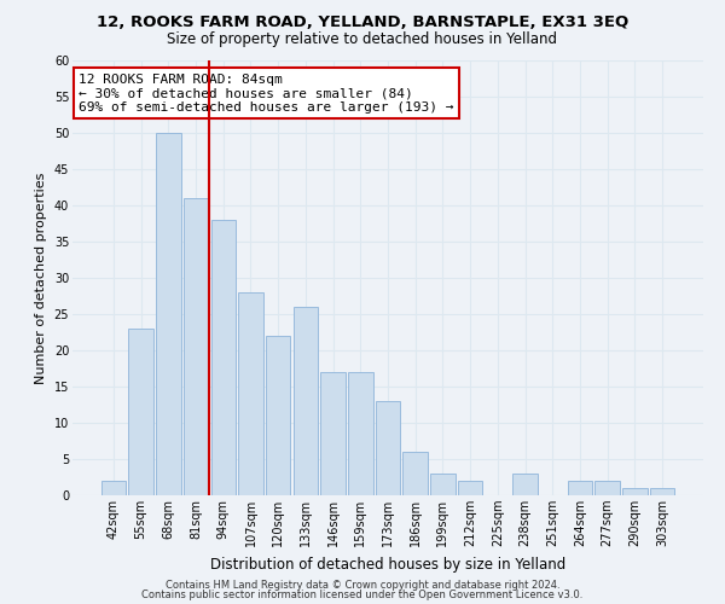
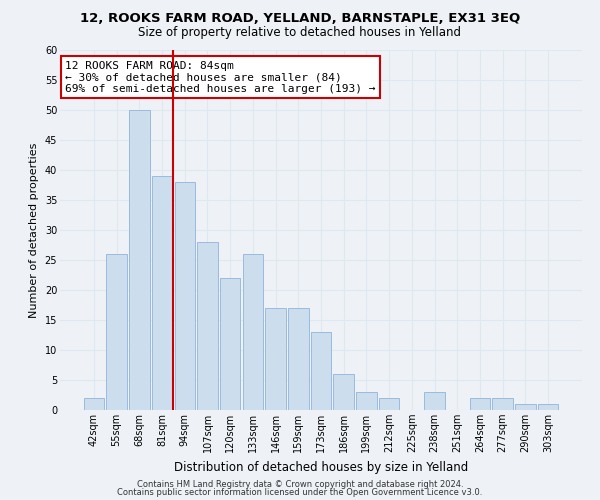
55sqm: 23 -> 26
81sqm: 41 -> 39
